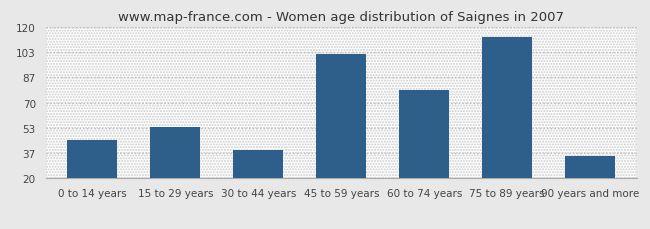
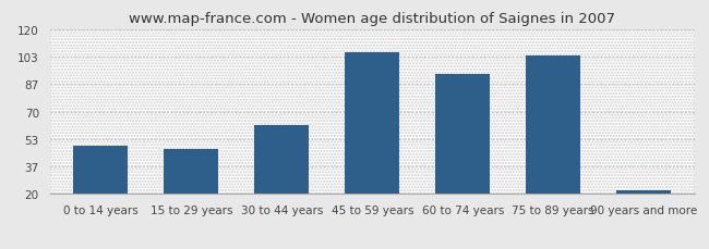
0 to 14 years: 45 -> 49
15 to 29 years: 54 -> 47
30 to 44 years: 39 -> 62
45 to 59 years: 102 -> 106
60 to 74 years: 78 -> 93
75 to 89 years: 113 -> 104
90 years and more: 35 -> 22
